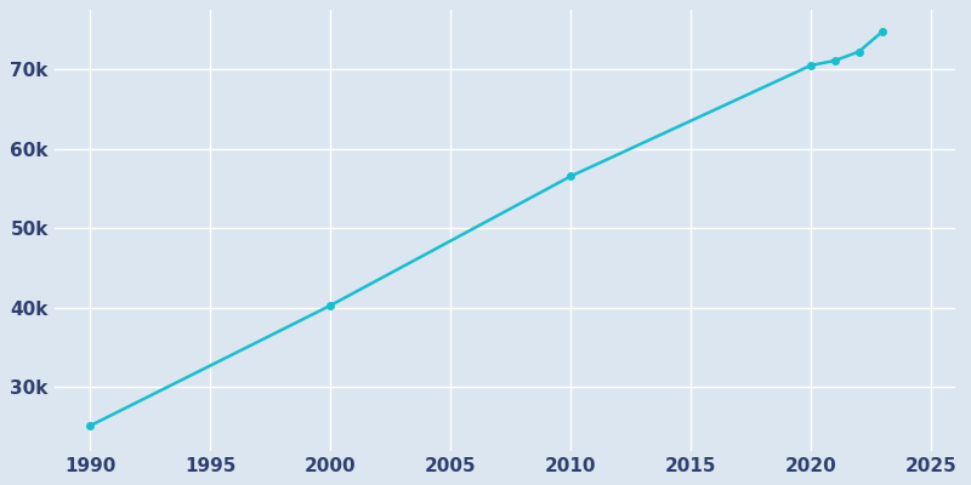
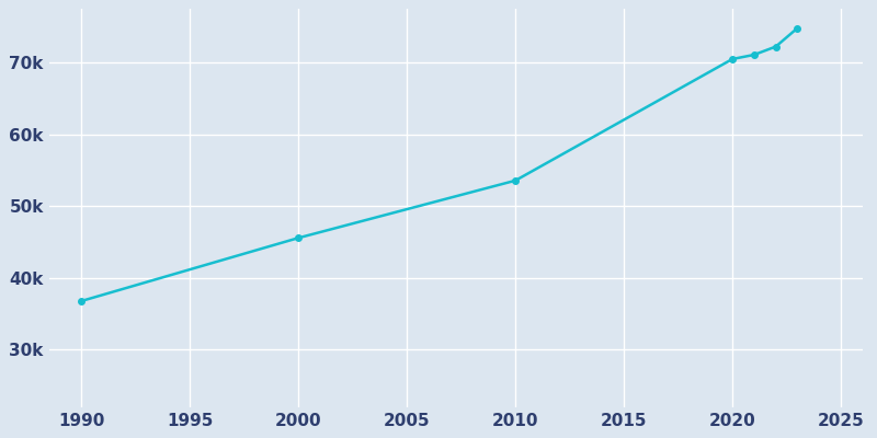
1990: 25.2k -> 36.8k
2000: 40.3k -> 45.6k
2010: 56.6k -> 53.6k
